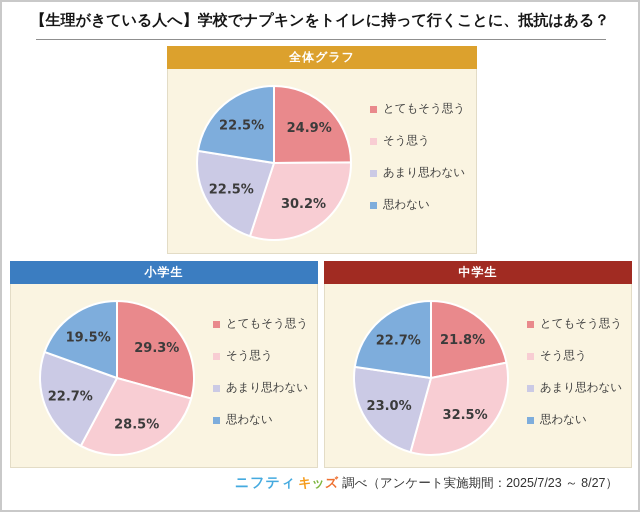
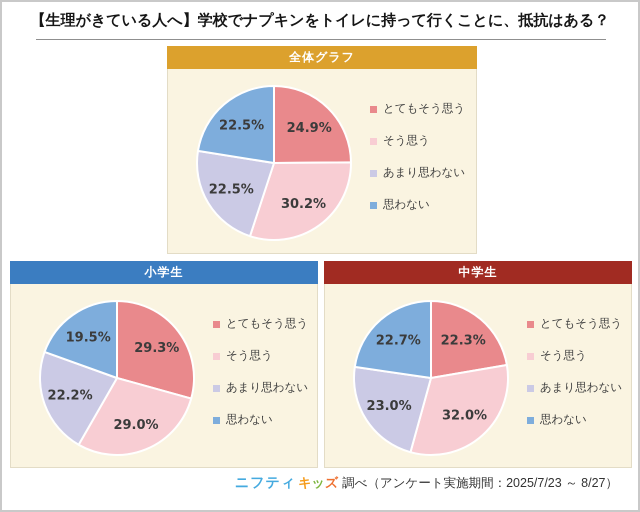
小学生/そう思う: 28.5% -> 29.0%
小学生/あまり思わない: 22.7% -> 22.2%
中学生/とてもそう思う: 21.8% -> 22.3%
中学生/そう思う: 32.5% -> 32.0%
